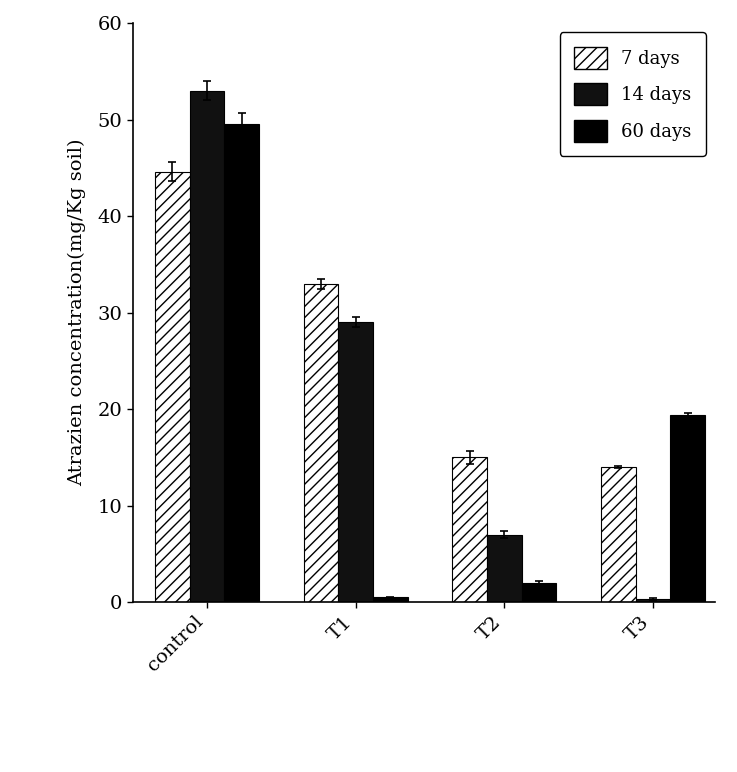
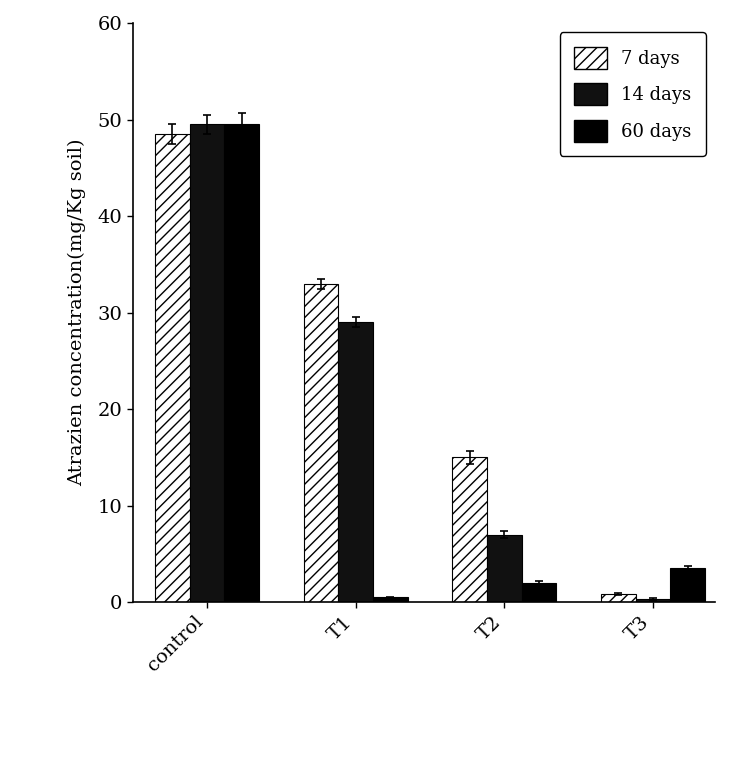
7 days/control: 44.6 -> 48.5
14 days/control: 53.0 -> 49.5
7 days/T3: 14.0 -> 0.8
60 days/T3: 19.4 -> 3.5
